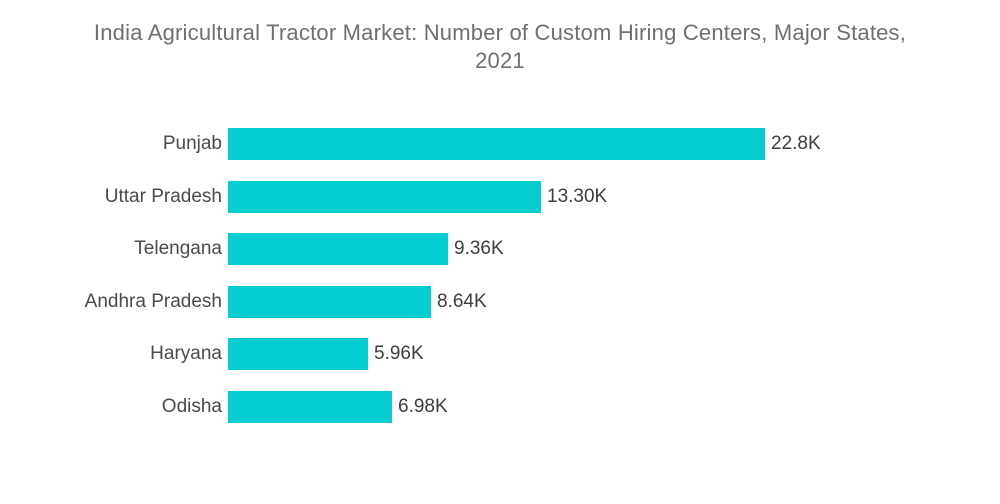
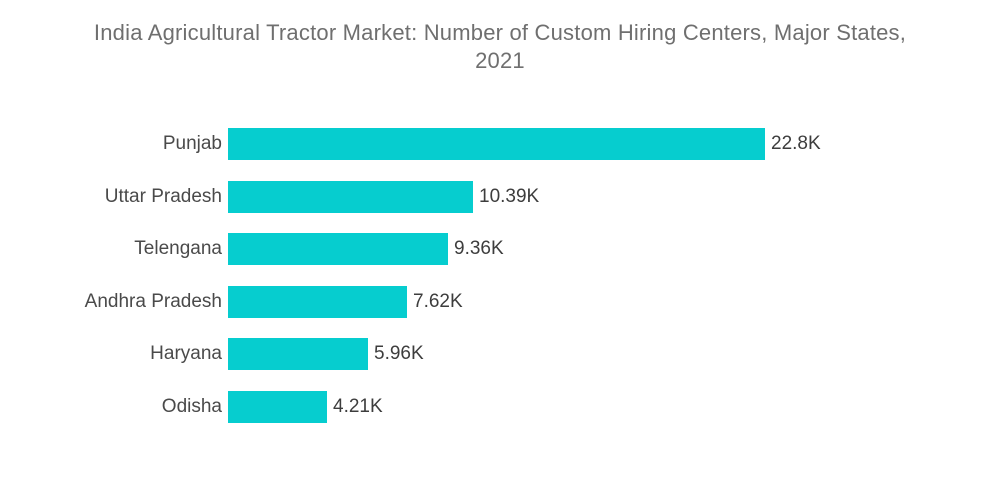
Uttar Pradesh: 13.30K -> 10.39K
Andhra Pradesh: 8.64K -> 7.62K
Odisha: 6.98K -> 4.21K
